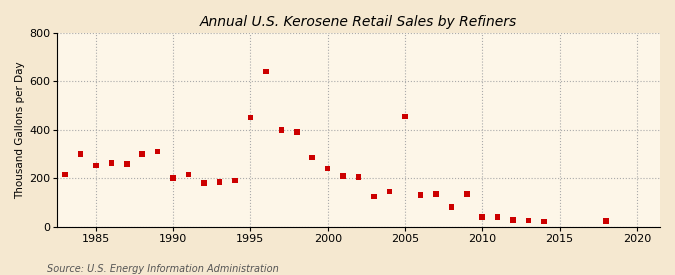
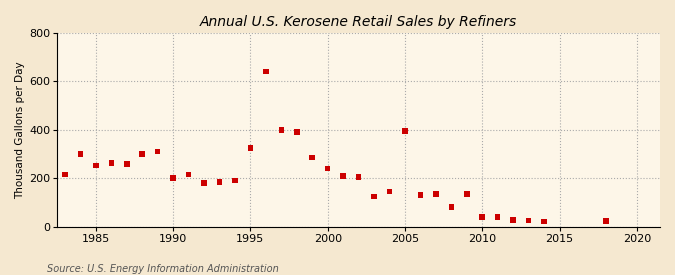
1995: 450 -> 325
2005: 455 -> 395
